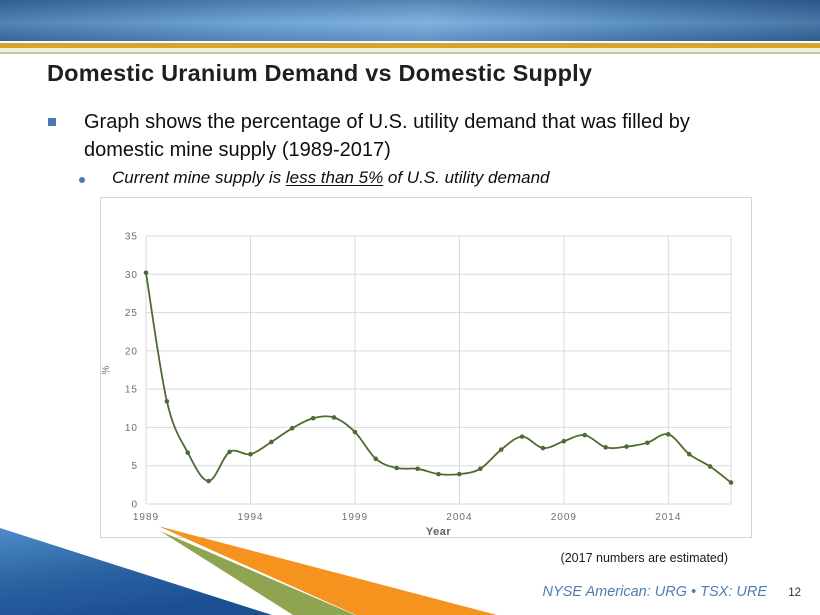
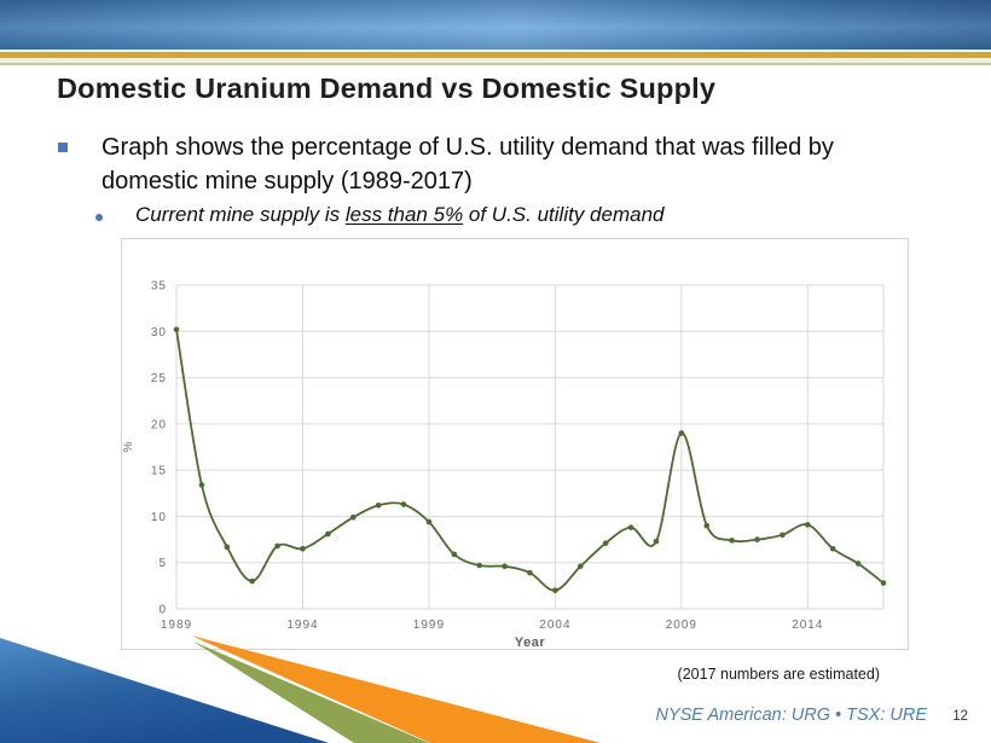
2004: 4 -> 2
2009: 8 -> 19
